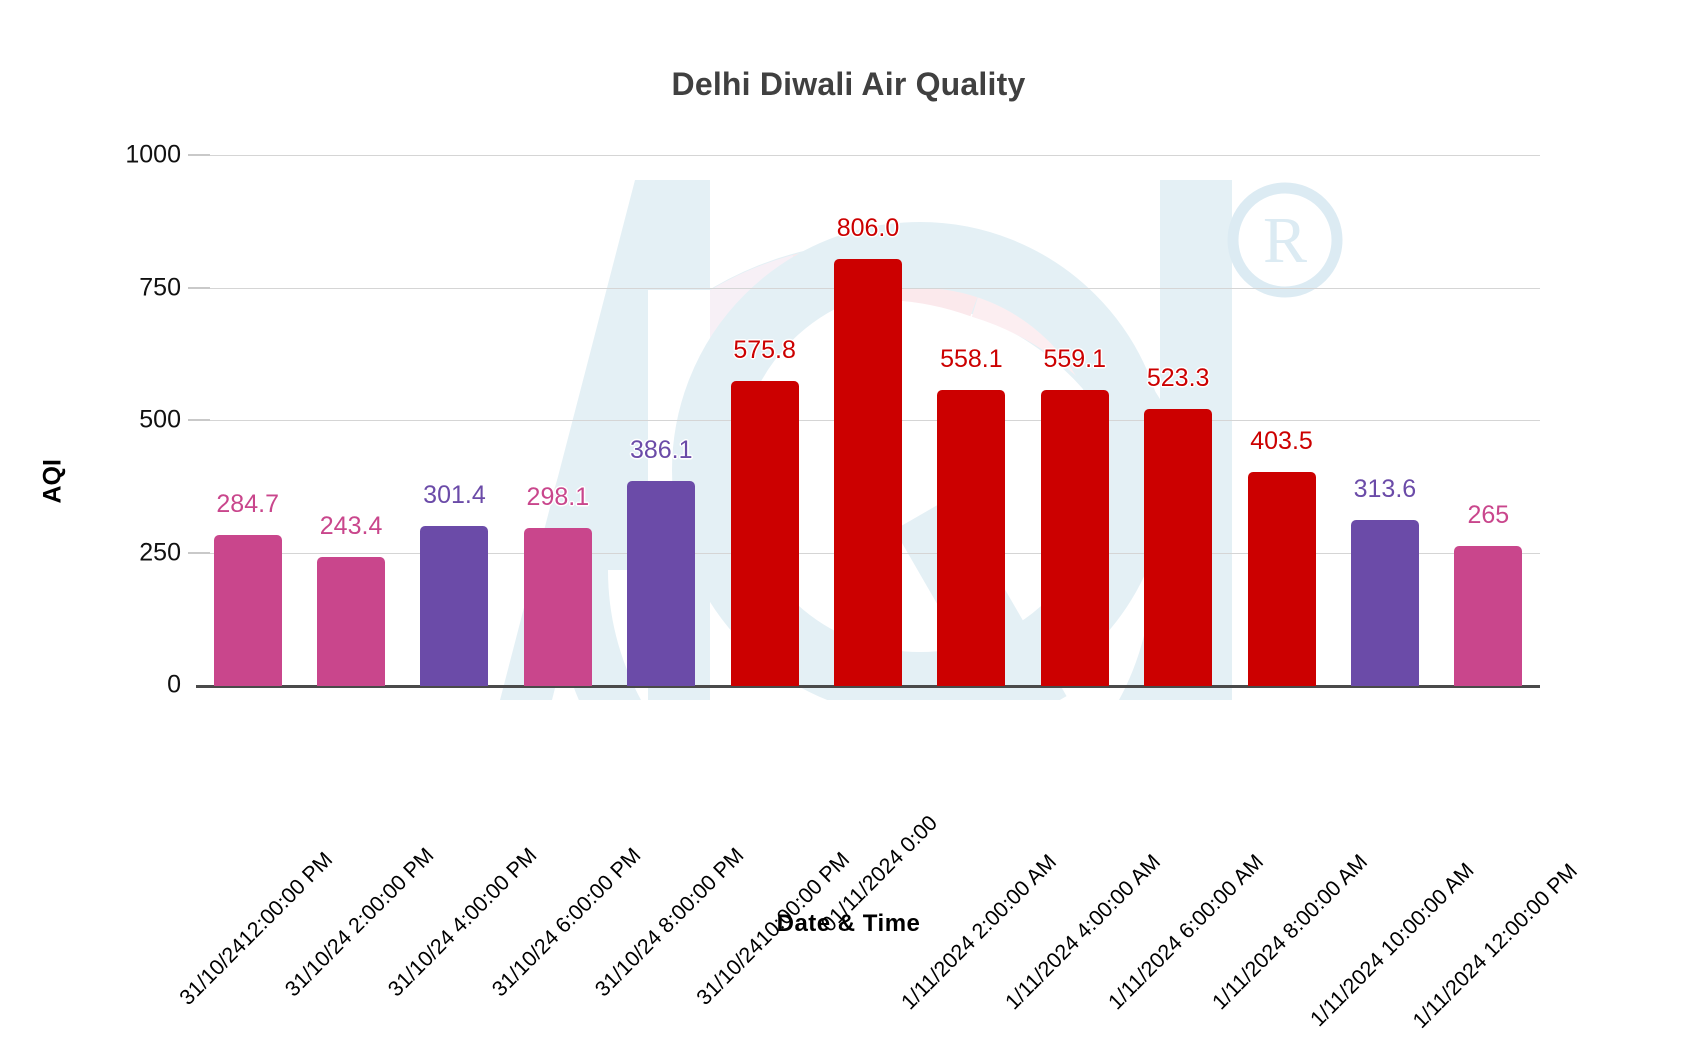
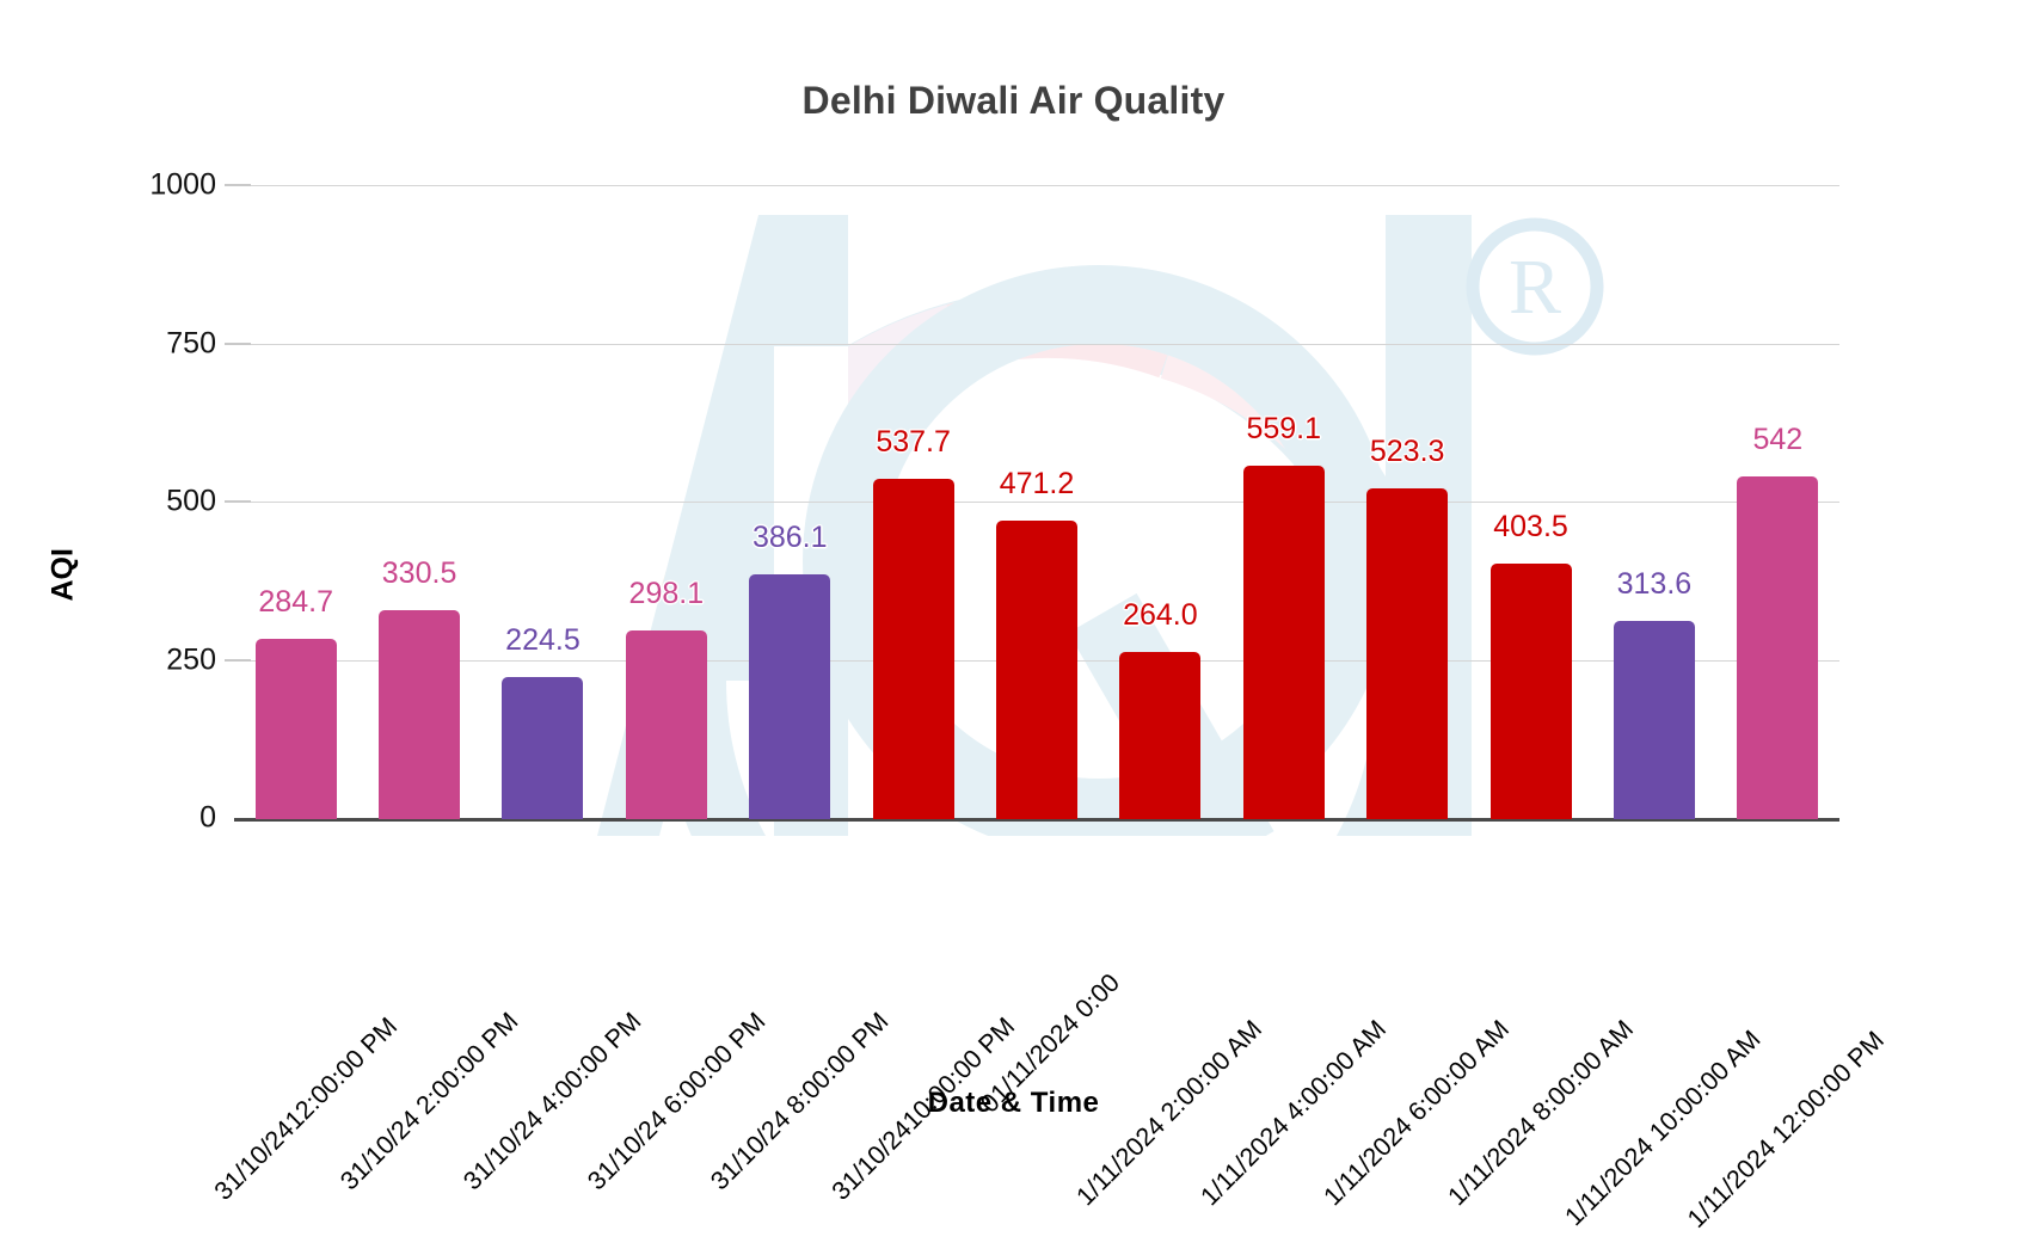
31/10/24 2:00:00 PM: 243.4 -> 330.5
31/10/24 4:00:00 PM: 301.4 -> 224.5
31/10/2410:00:00 PM: 575.8 -> 537.7
01/11/2024 0:00: 806.0 -> 471.2
1/11/2024 2:00:00 AM: 558.1 -> 264.0
1/11/2024 12:00:00 PM: 265 -> 542
